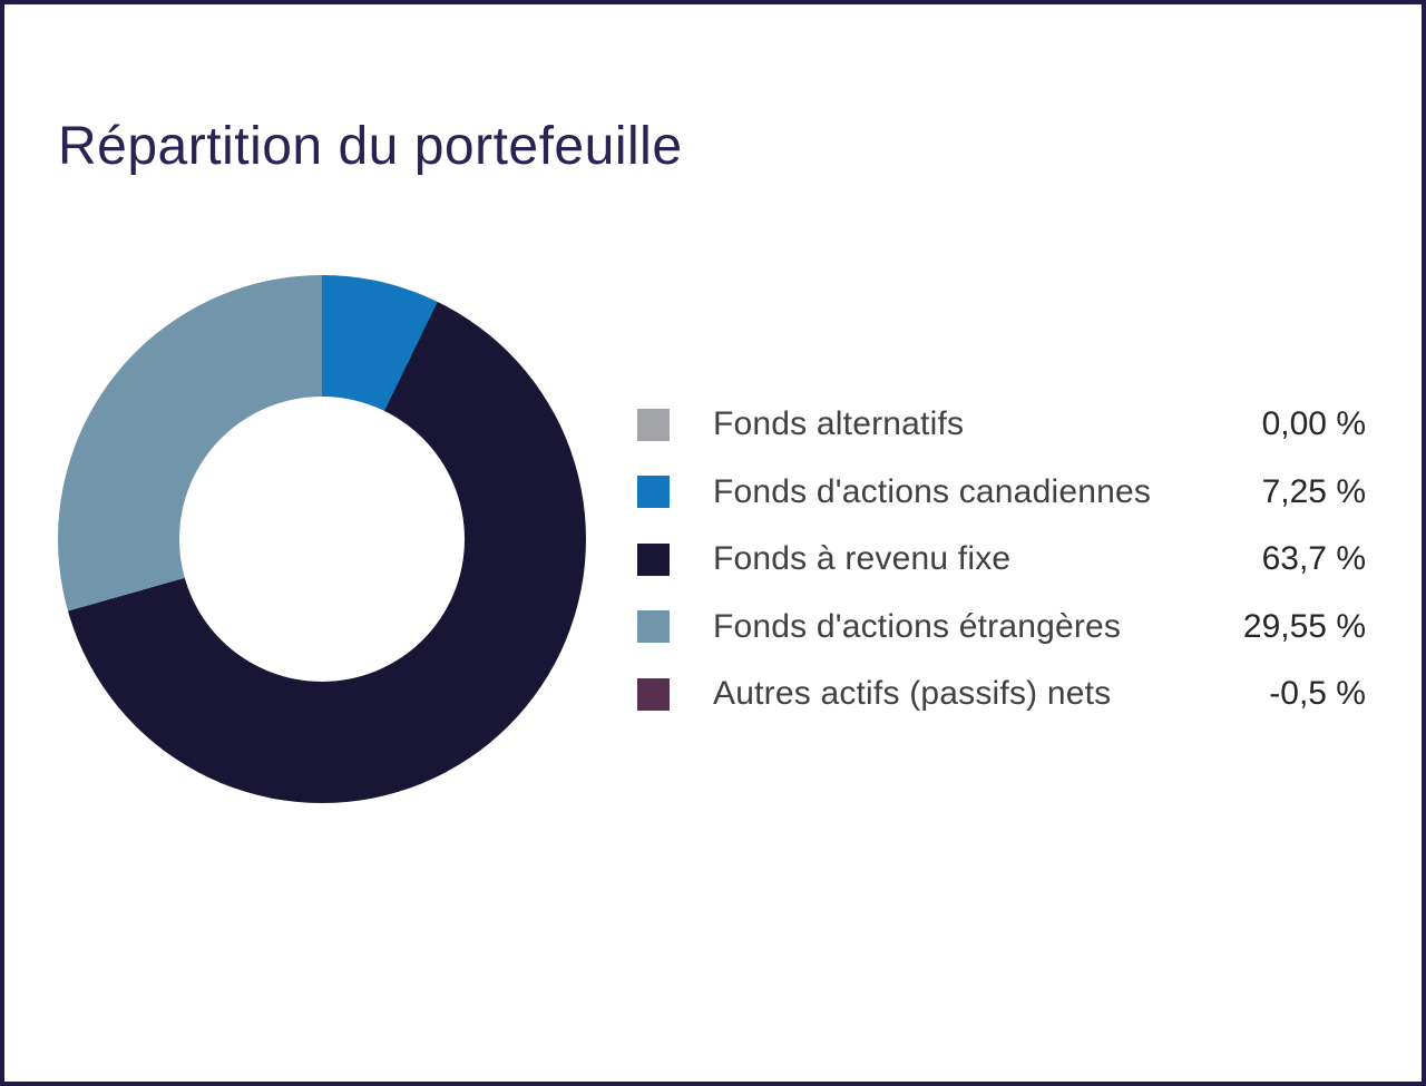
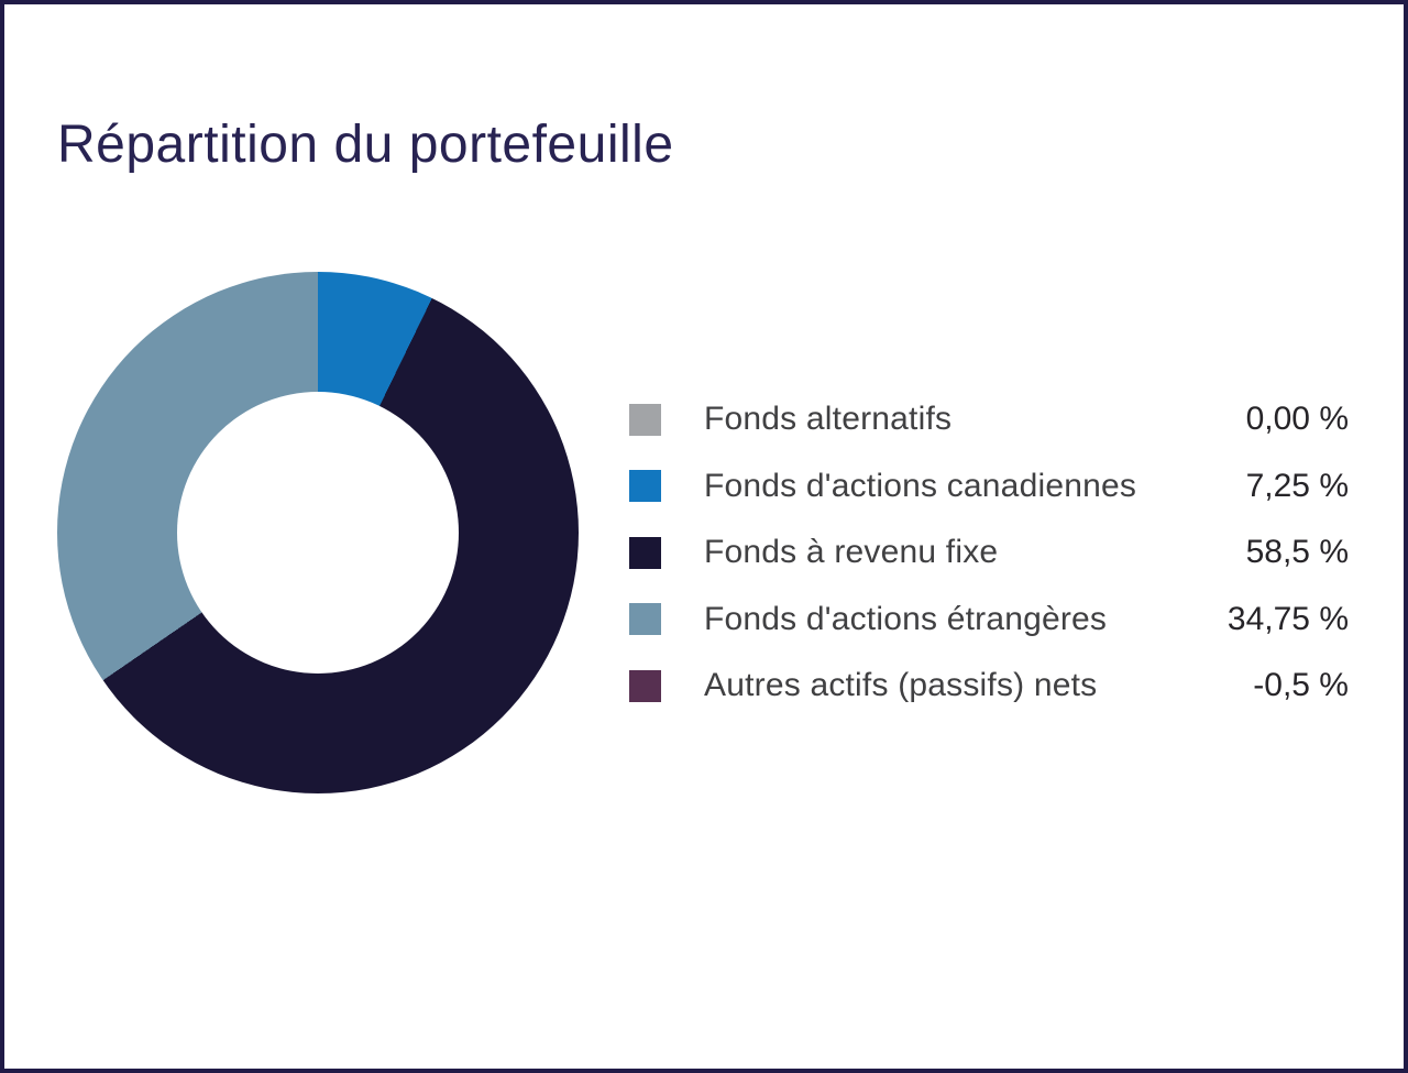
Fonds à revenu fixe: 63,7 -> 58,5
Fonds d'actions étrangères: 29,55 -> 34,75
